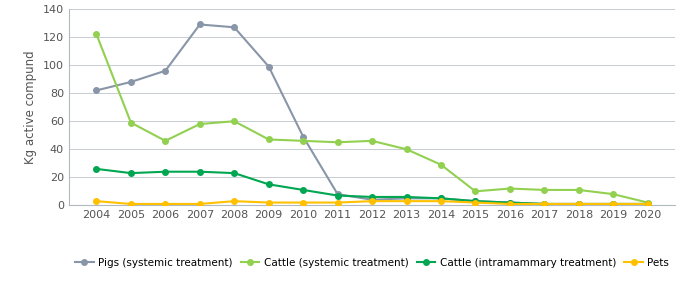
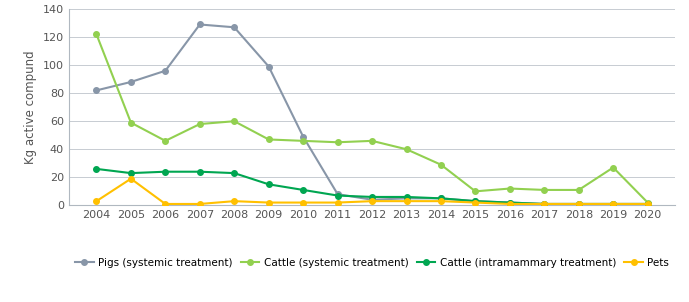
Pets/2005: 1 -> 19
Cattle (systemic treatment)/2019: 8 -> 27
